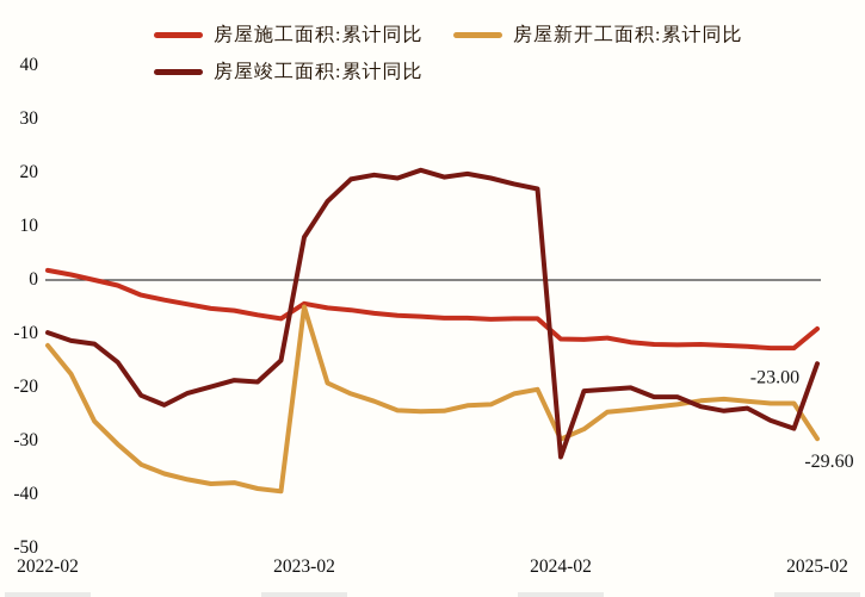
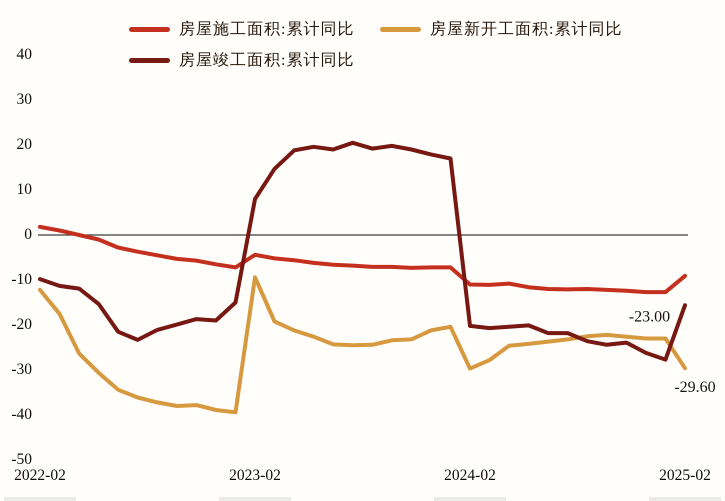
房屋新开工面积:累计同比/2023-02: -5 -> -9
房屋竣工面积:累计同比/2024-02: -33 -> -20
